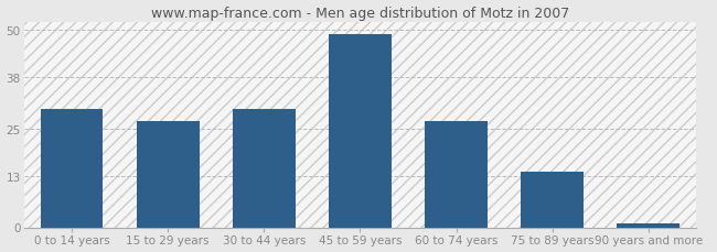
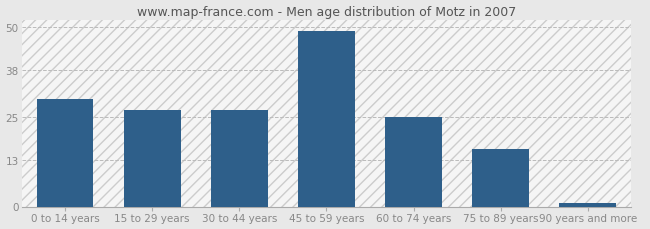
30 to 44 years: 30 -> 27
60 to 74 years: 27 -> 25
75 to 89 years: 14 -> 16
